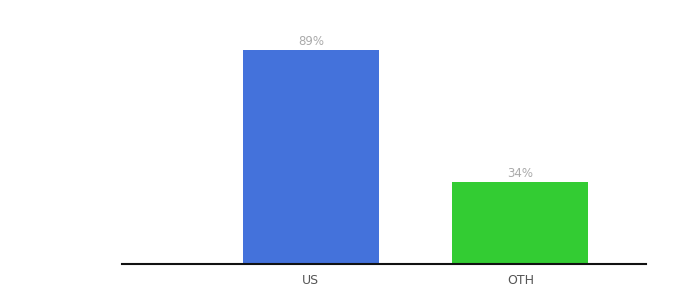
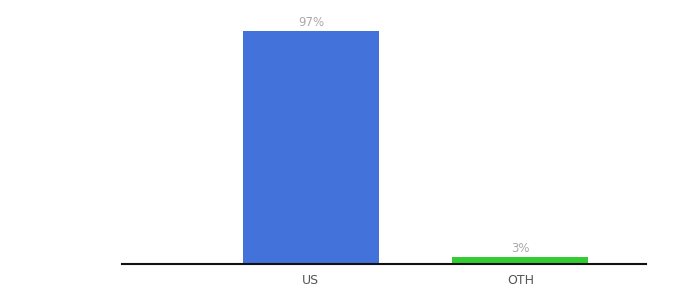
US: 89% -> 97%
OTH: 34% -> 3%
